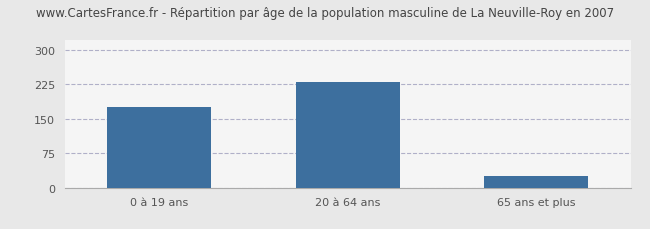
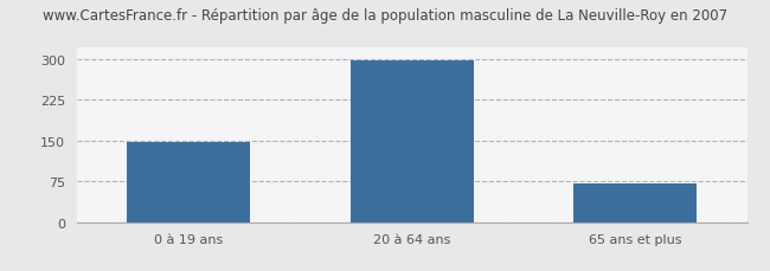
0 à 19 ans: 175 -> 146
20 à 64 ans: 230 -> 297
65 ans et plus: 25 -> 71
